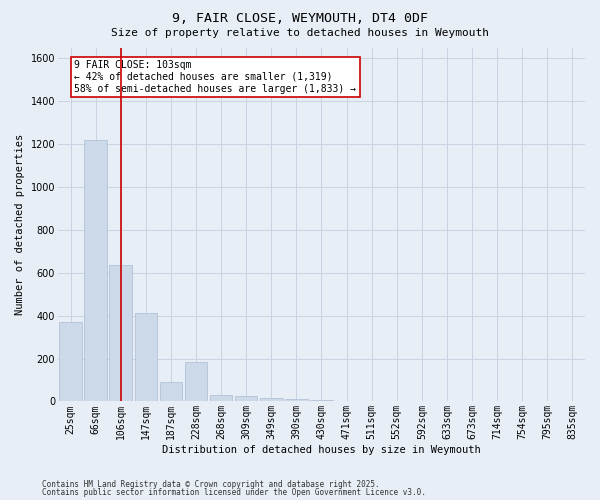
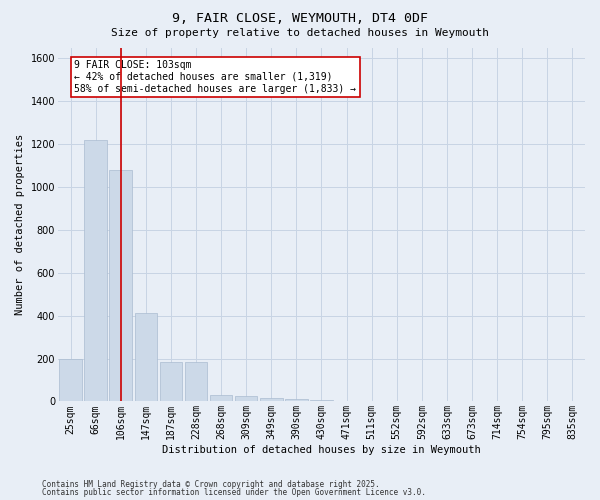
25sqm: 370 -> 200
106sqm: 635 -> 1080
187sqm: 90 -> 185
